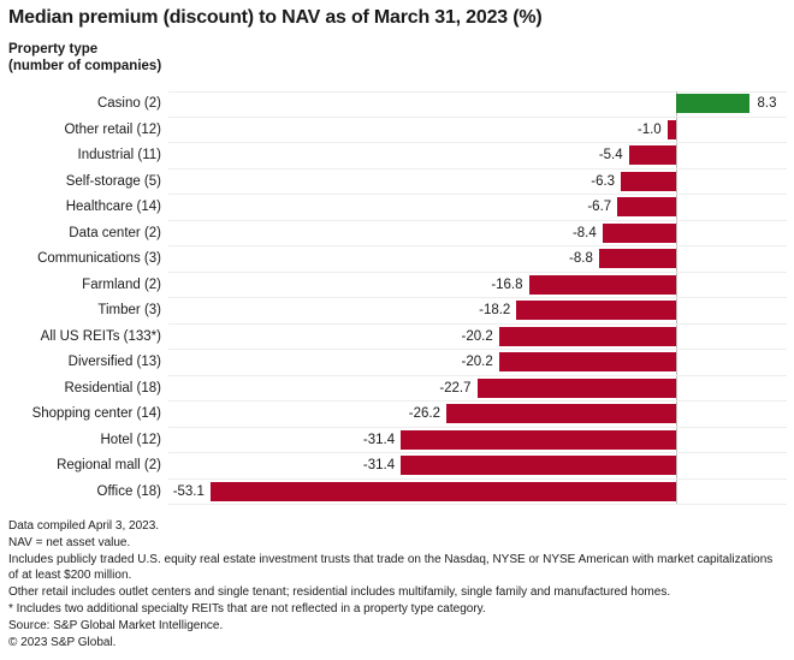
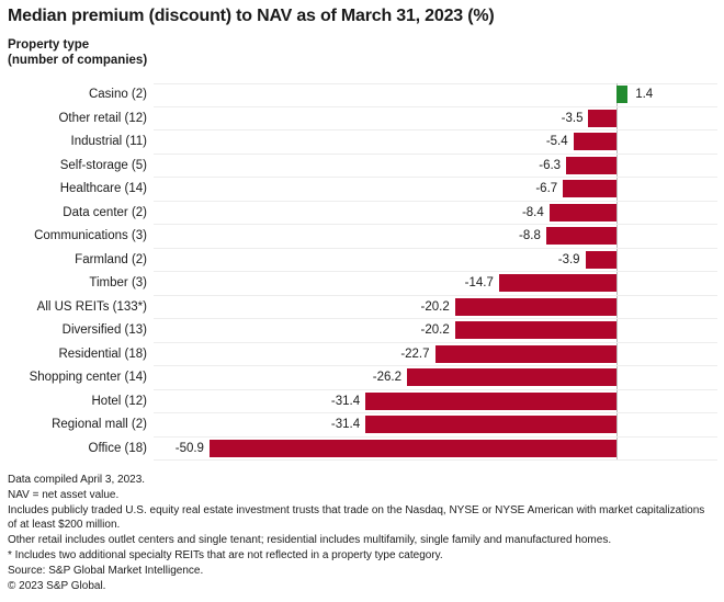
Casino (2): 8.3 -> 1.4
Other retail (12): -1.0 -> -3.5
Farmland (2): -16.8 -> -3.9
Timber (3): -18.2 -> -14.7
Office (18): -53.1 -> -50.9
